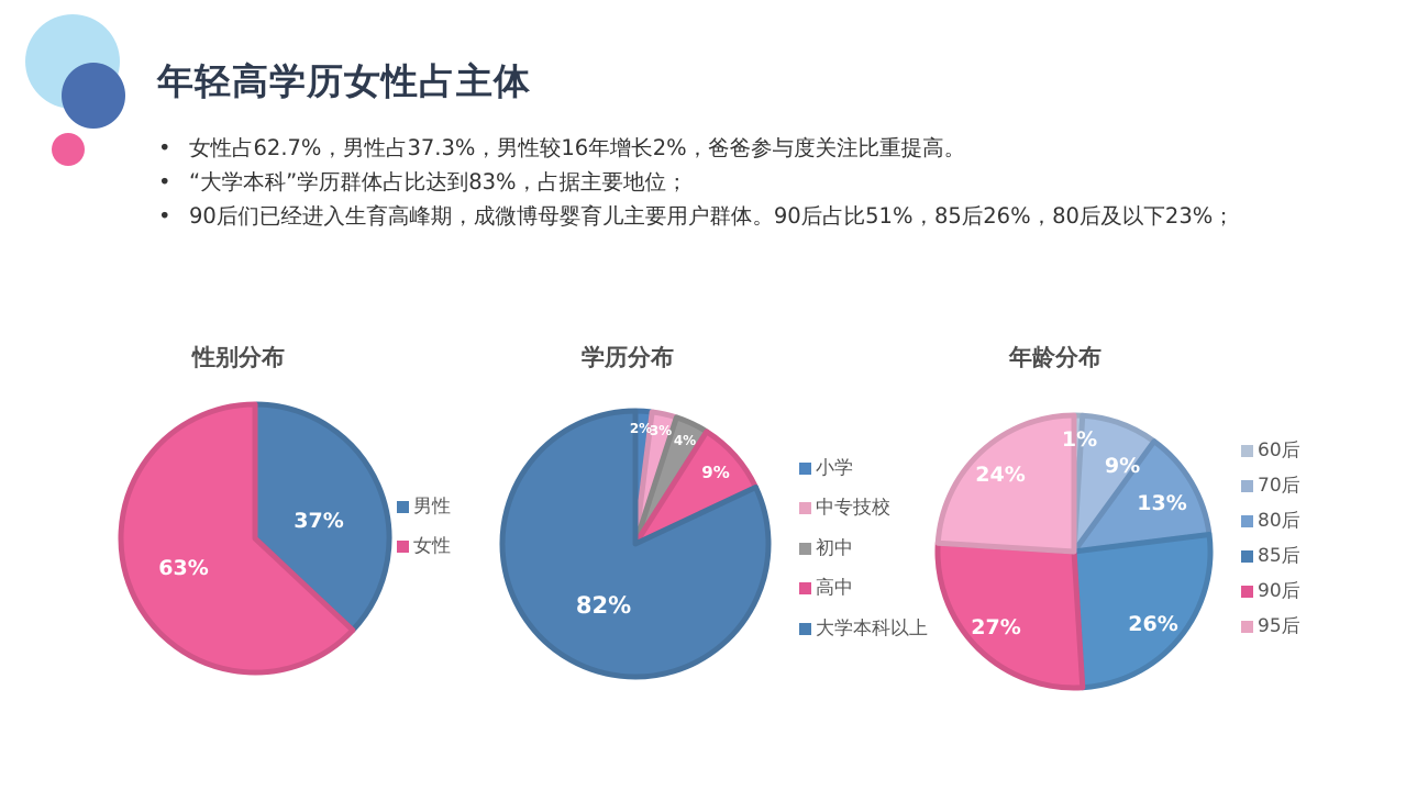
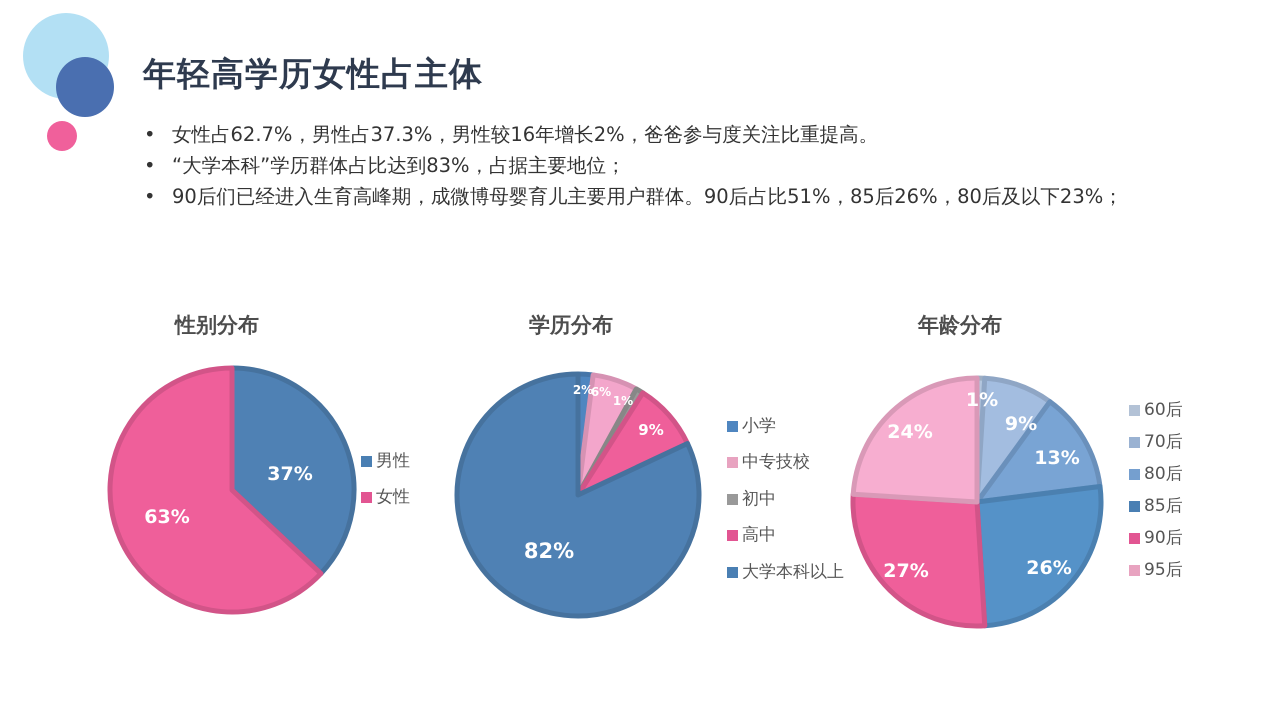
学历分布/中专技校: 3% -> 6%
学历分布/初中: 4% -> 1%
